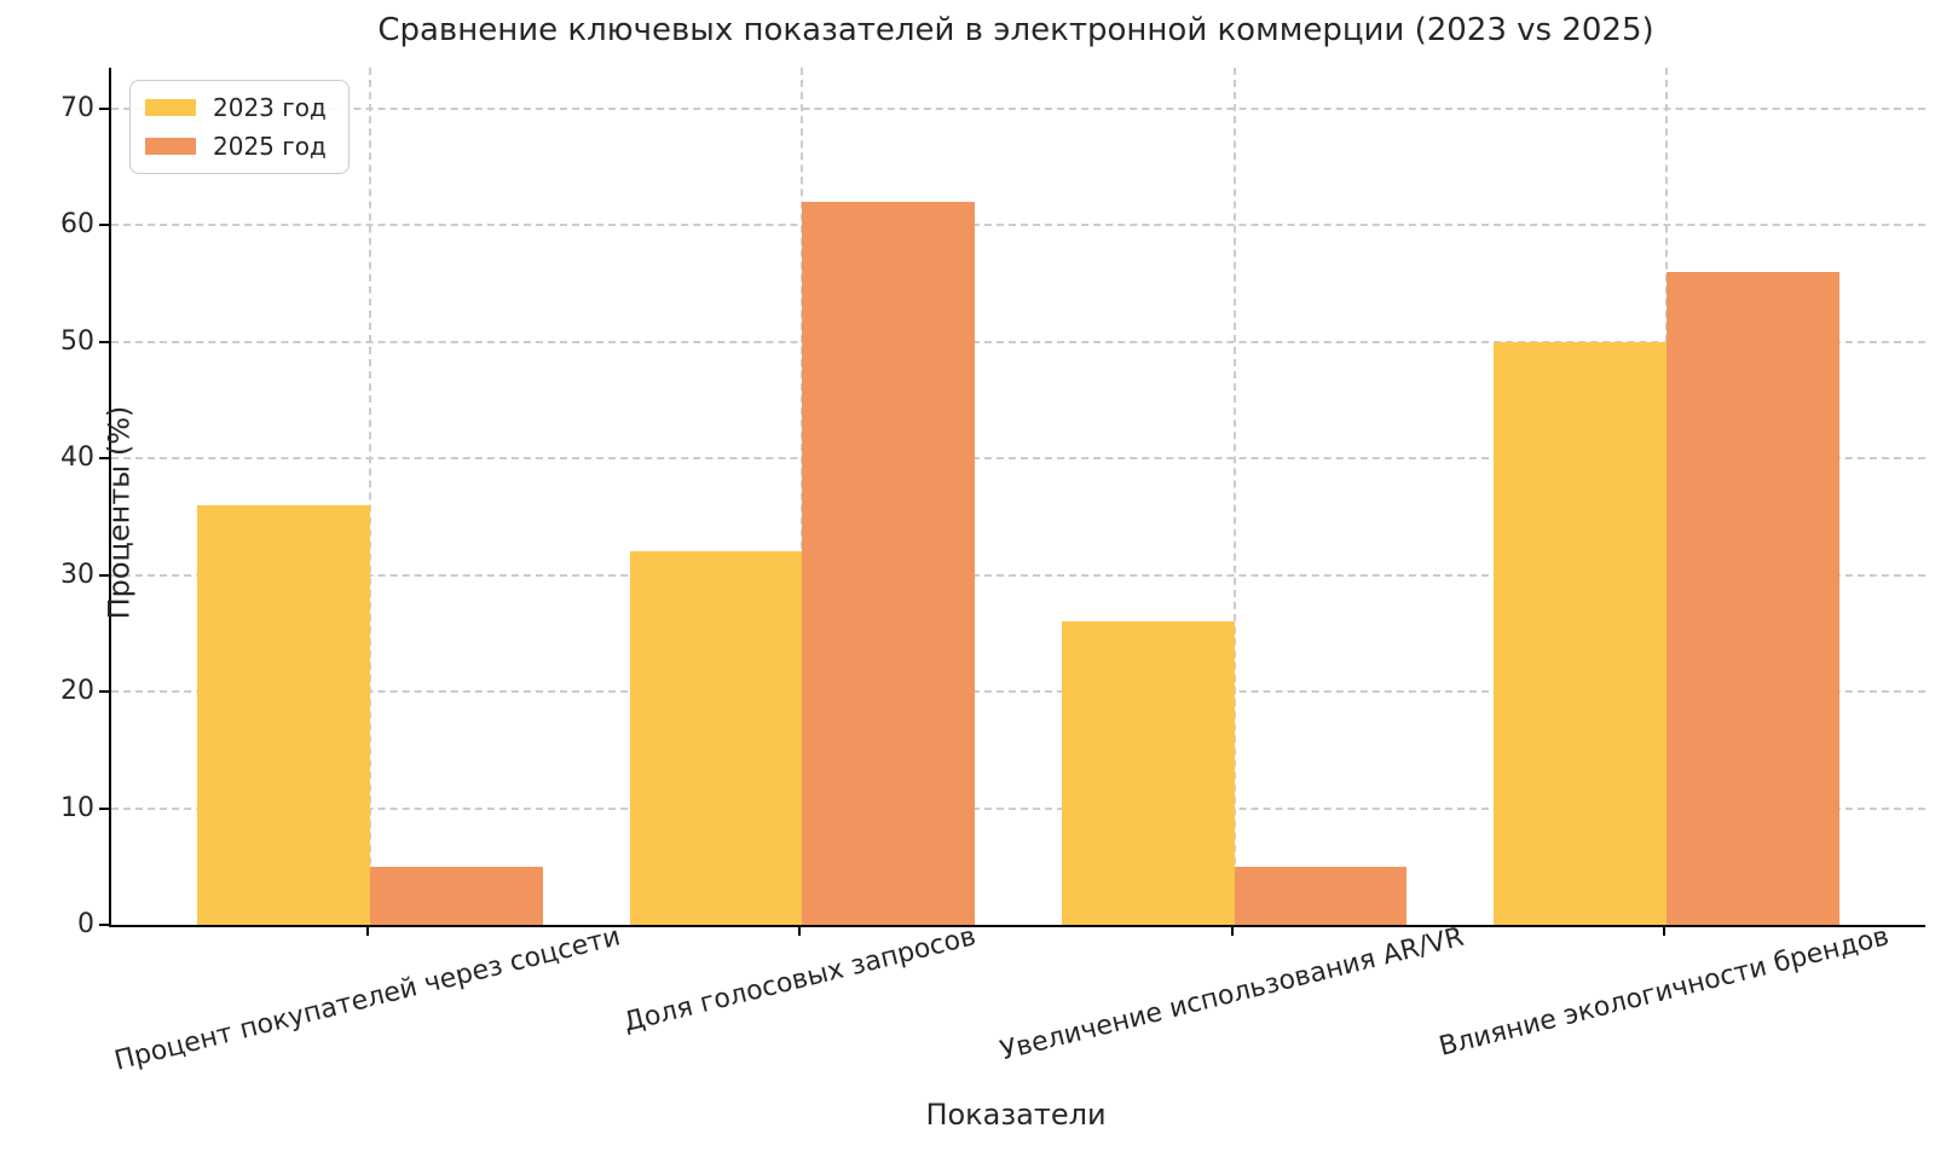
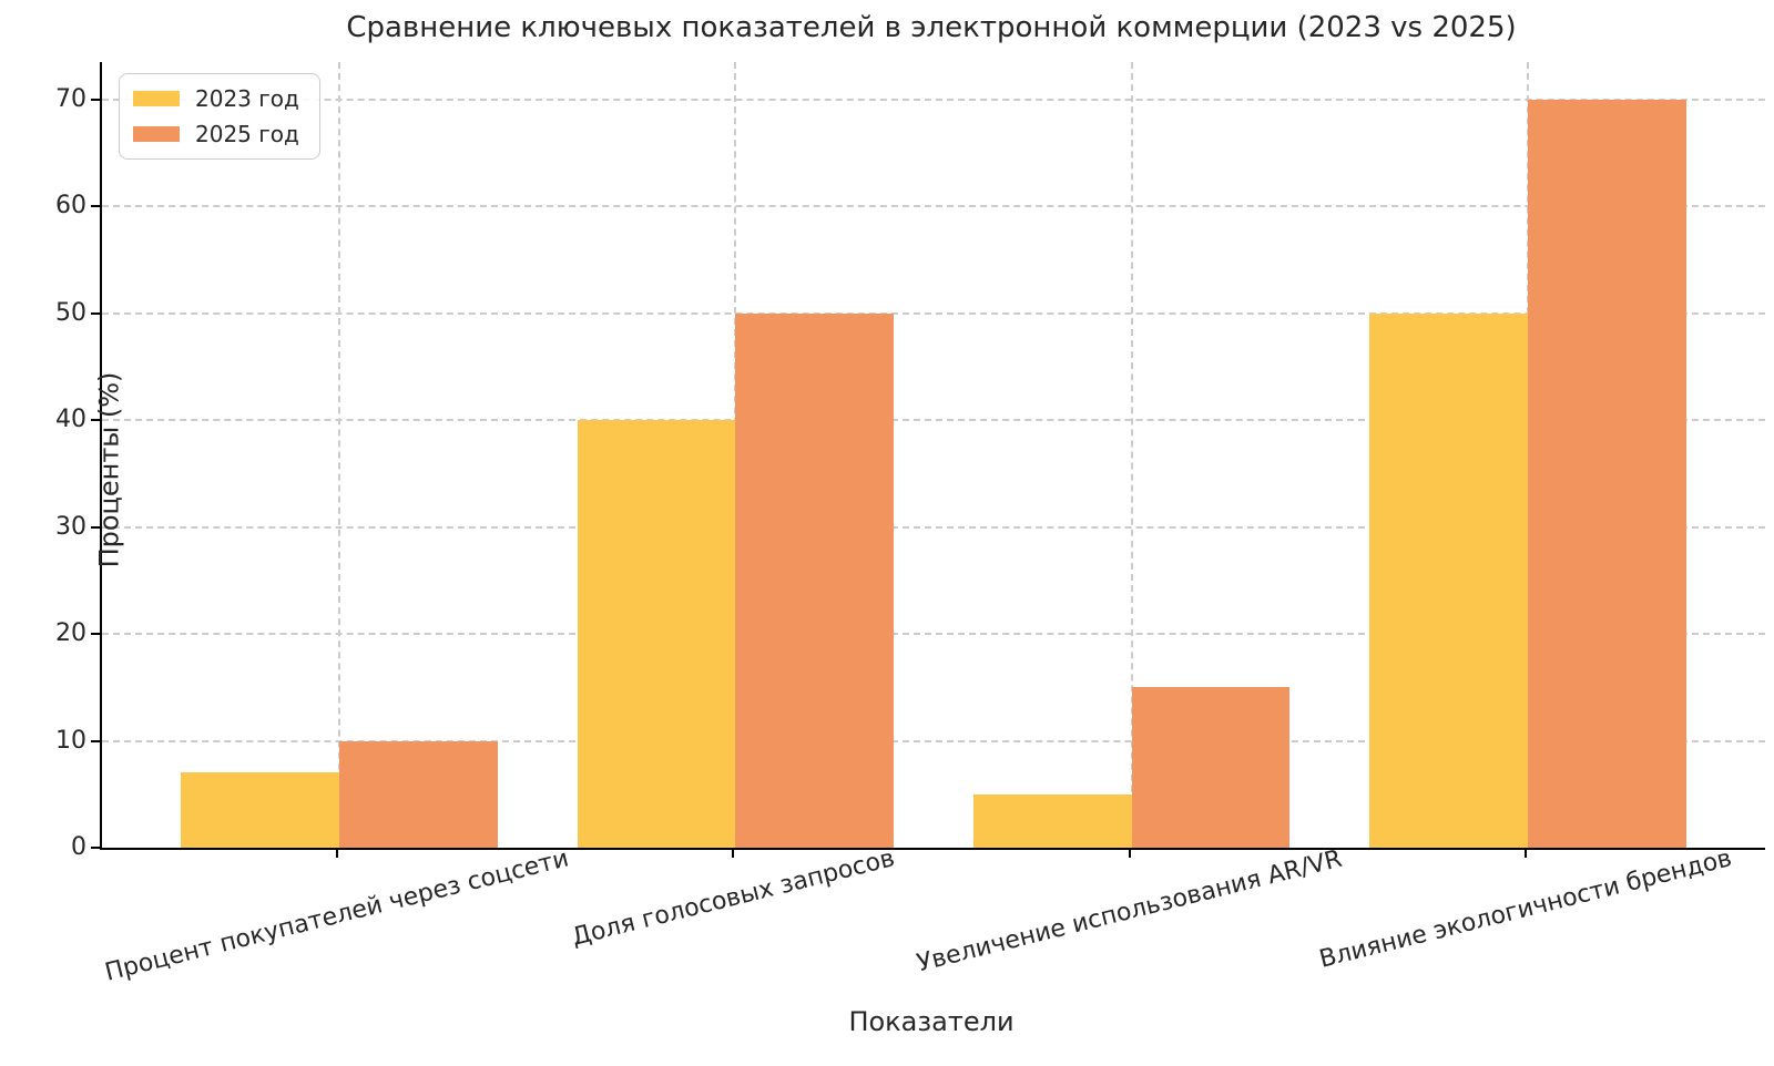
2023 год/Процент покупателей через соцсети: 36 -> 7
2025 год/Процент покупателей через соцсети: 5 -> 10
2023 год/Доля голосовых запросов: 32 -> 40
2025 год/Доля голосовых запросов: 62 -> 50
2023 год/Увеличение использования AR/VR: 26 -> 5
2025 год/Увеличение использования AR/VR: 5 -> 15
2025 год/Влияние экологичности брендов: 56 -> 70
